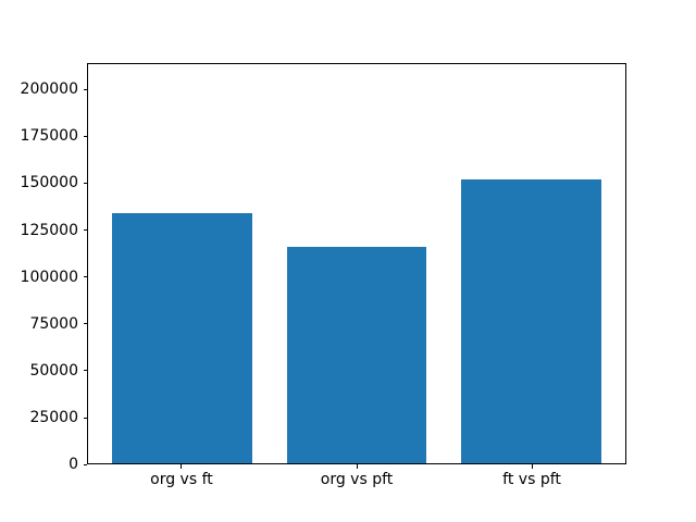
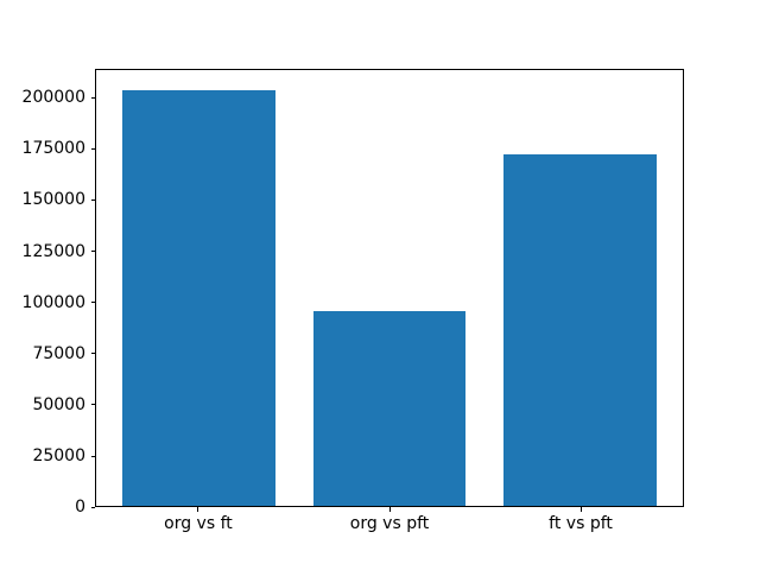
org vs ft: 134000 -> 204000
org vs pft: 116000 -> 96000
ft vs pft: 152000 -> 172000
